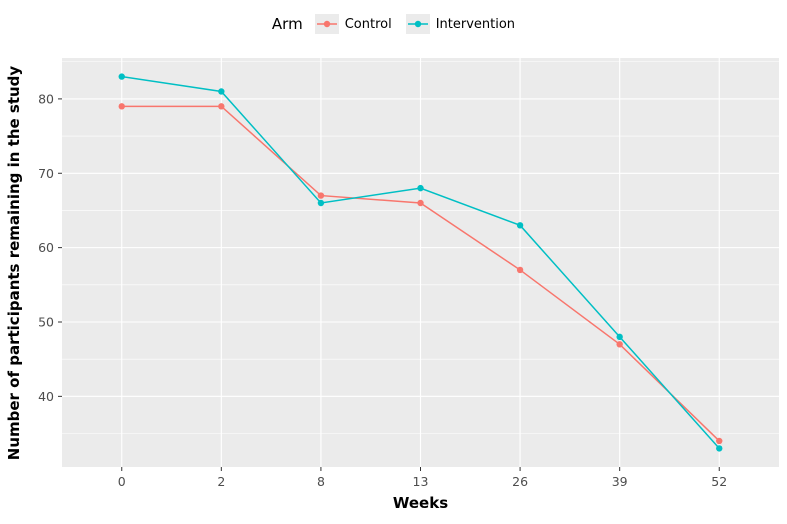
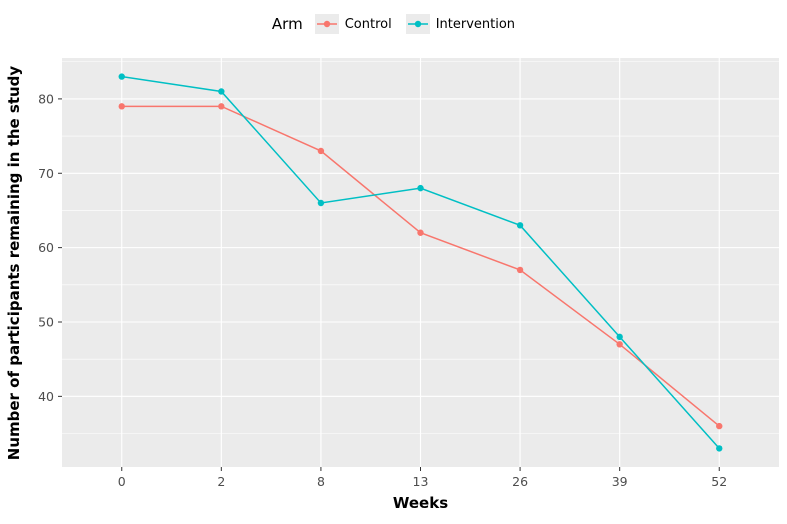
Control/8: 67 -> 73
Control/13: 66 -> 62
Control/52: 34 -> 36
